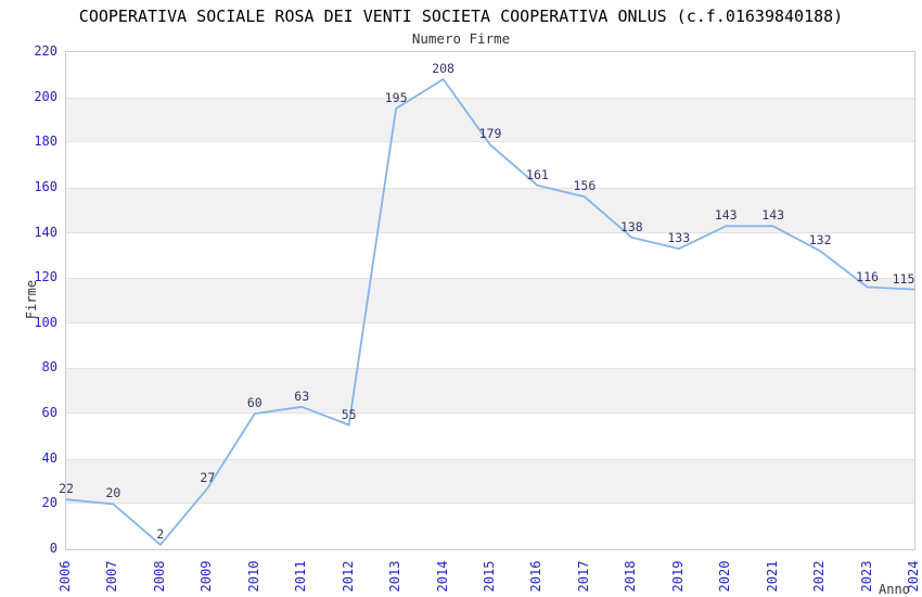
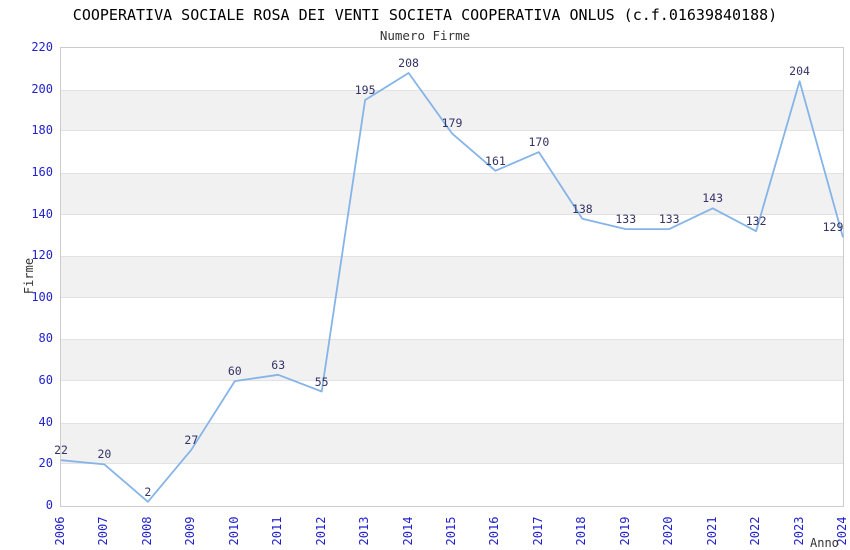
2017: 156 -> 170
2020: 143 -> 133
2023: 116 -> 204
2024: 115 -> 129
